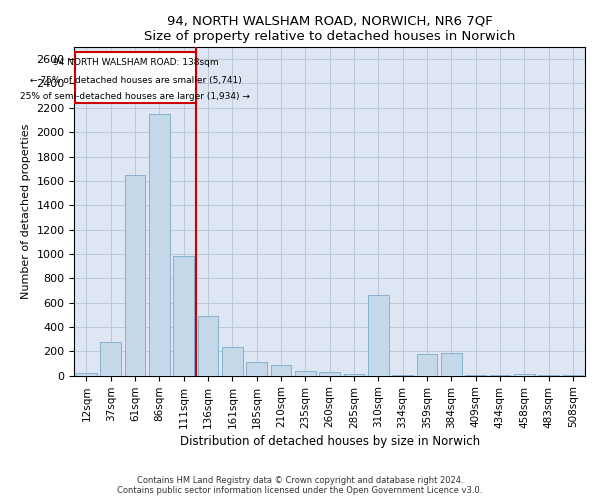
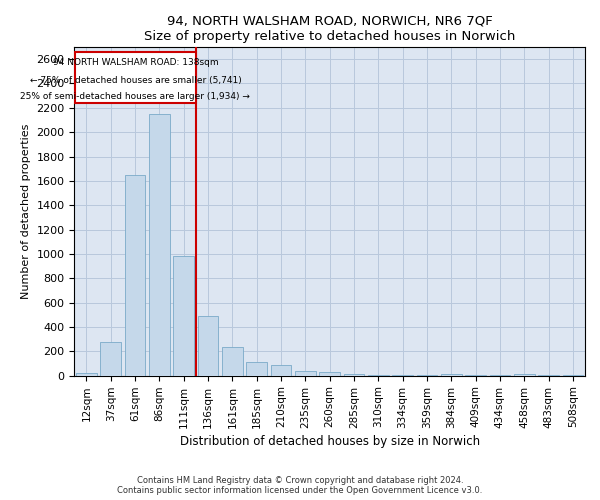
310sqm: 660 -> 10
359sqm: 180 -> 0
384sqm: 190 -> 20
